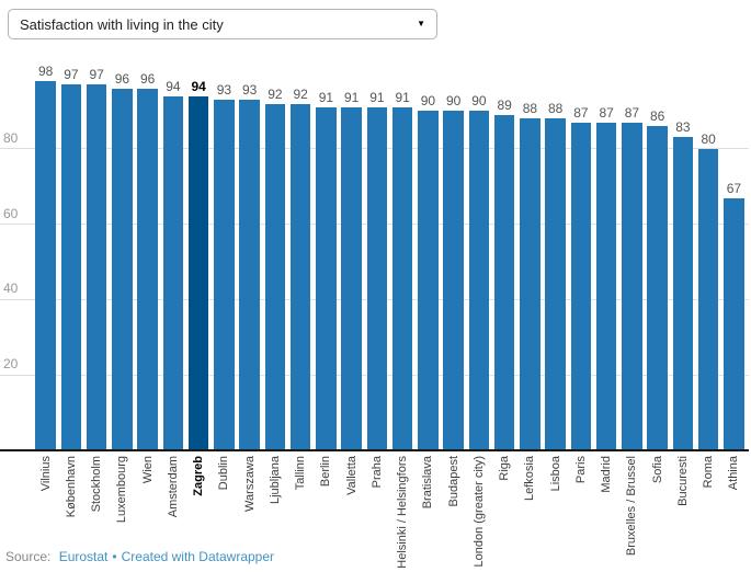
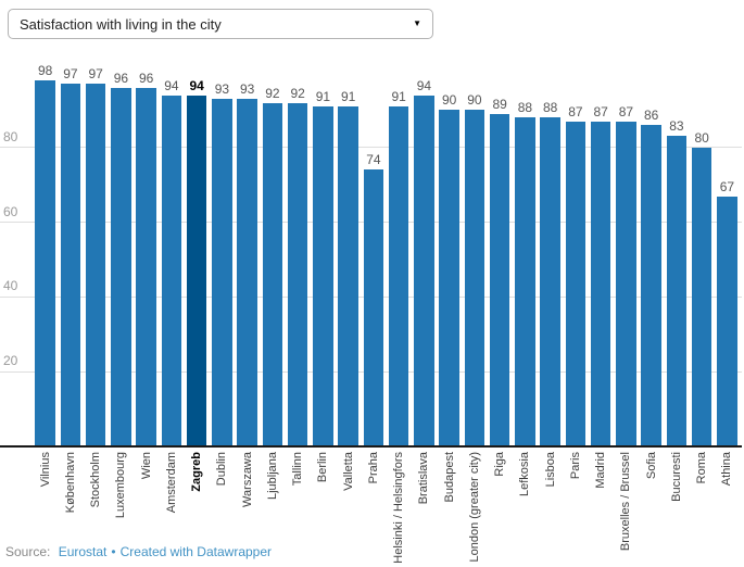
Praha: 91 -> 74
Bratislava: 90 -> 94
